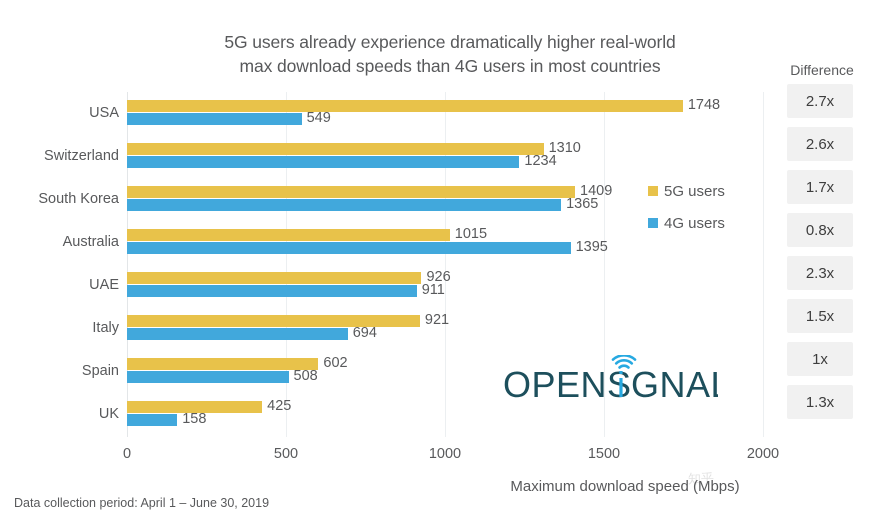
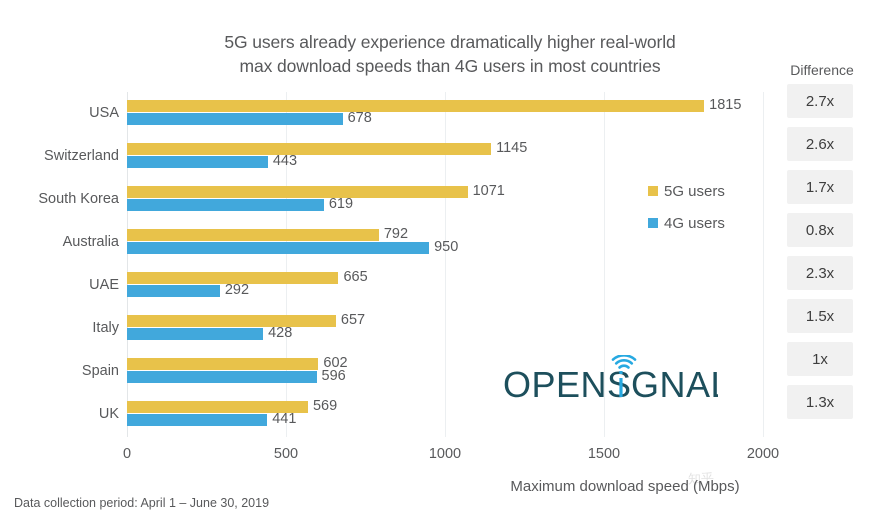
5G users/USA: 1748 -> 1815
4G users/USA: 549 -> 678
5G users/Switzerland: 1310 -> 1145
4G users/Switzerland: 1234 -> 443
5G users/South Korea: 1409 -> 1071
4G users/South Korea: 1365 -> 619
5G users/Australia: 1015 -> 792
4G users/Australia: 1395 -> 950
5G users/UAE: 926 -> 665
4G users/UAE: 911 -> 292
5G users/Italy: 921 -> 657
4G users/Italy: 694 -> 428
4G users/Spain: 508 -> 596
5G users/UK: 425 -> 569
4G users/UK: 158 -> 441
